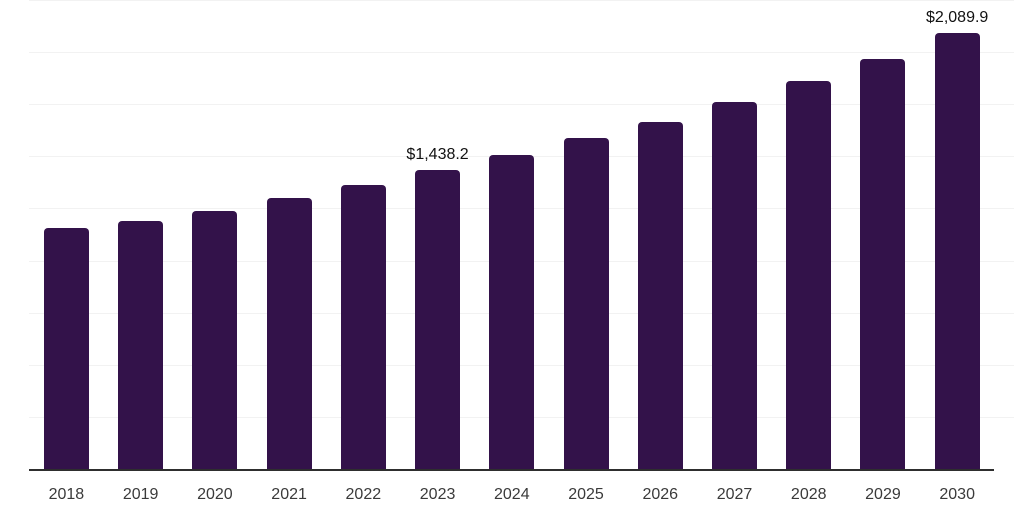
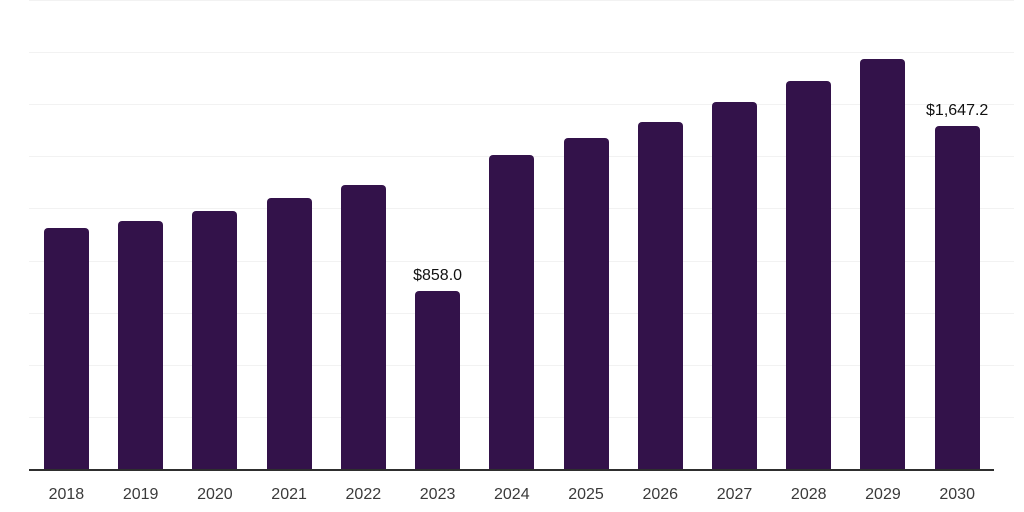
2023: $1,438.2 -> $858.0
2030: $2,089.9 -> $1,647.2
